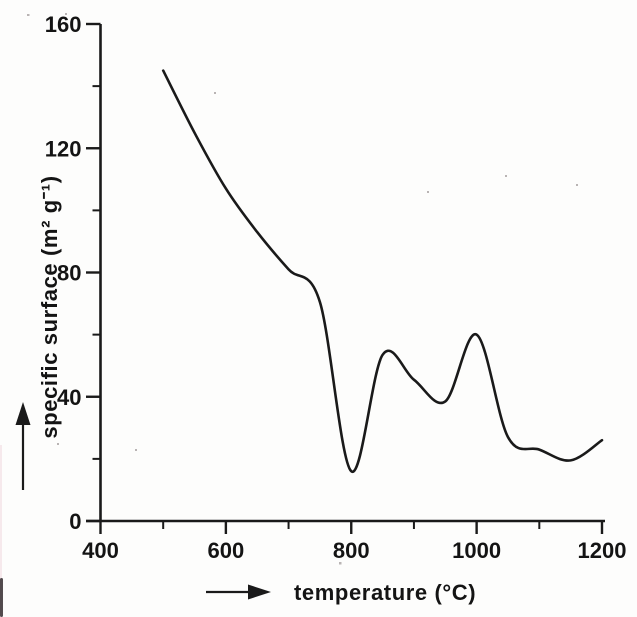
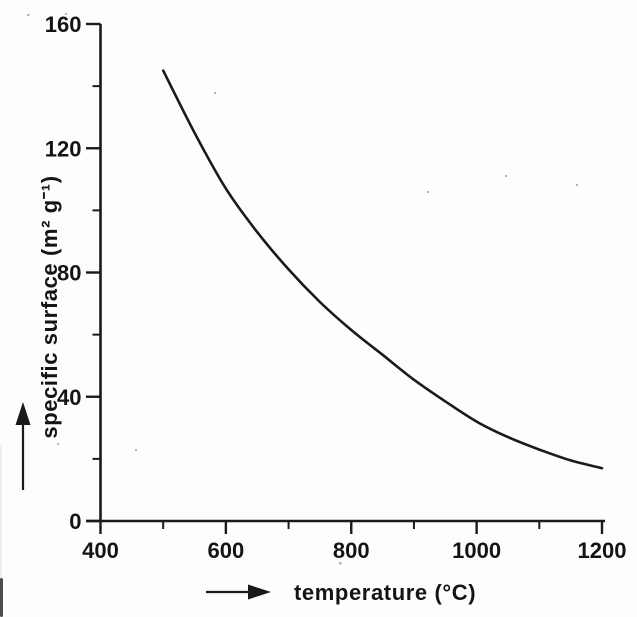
800: 16 -> 62
1000: 60 -> 32
1200: 26 -> 17
